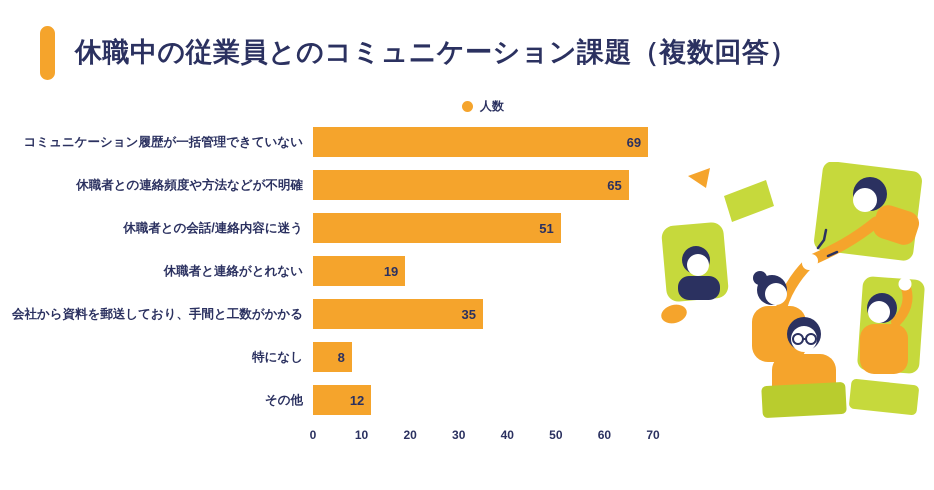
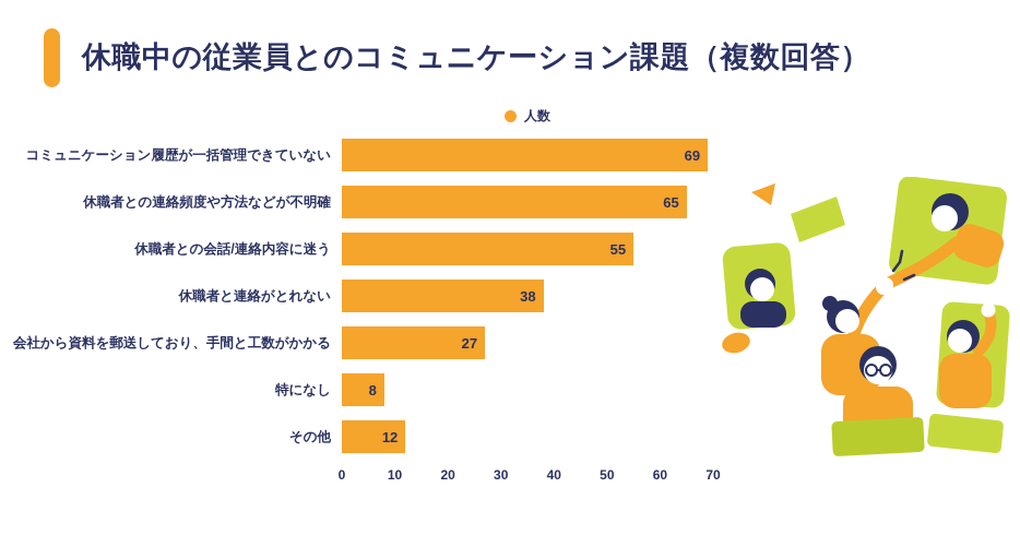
休職者との会話/連絡内容に迷う: 51 -> 55
休職者と連絡がとれない: 19 -> 38
会社から資料を郵送しており、手間と工数がかかる: 35 -> 27
